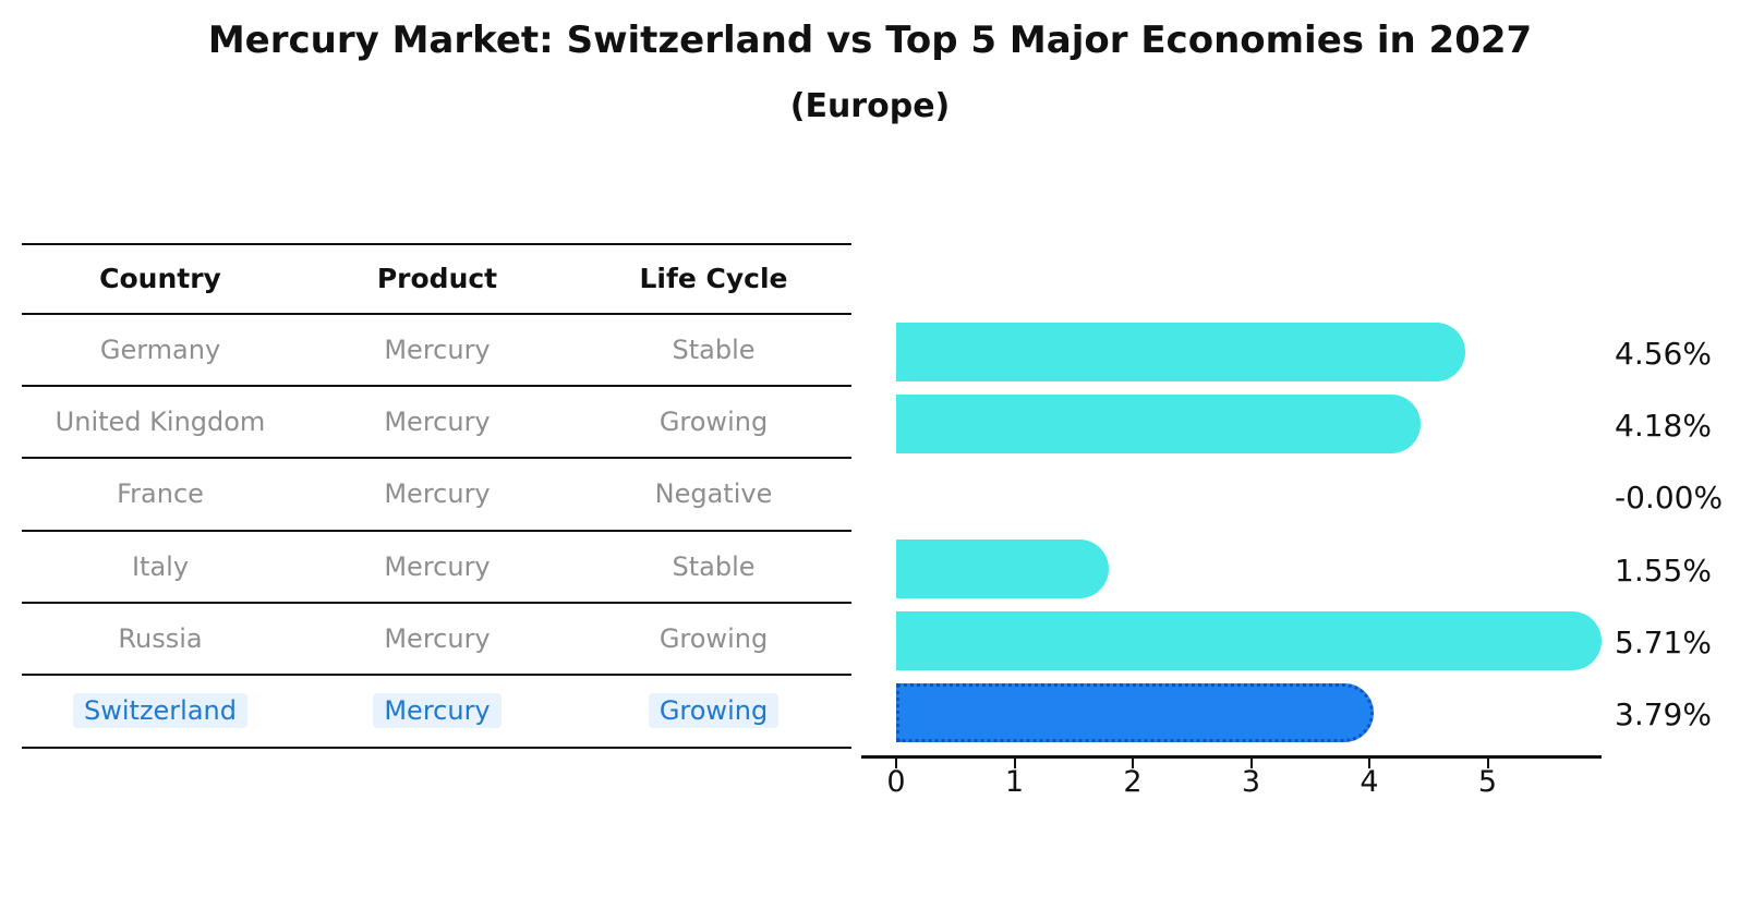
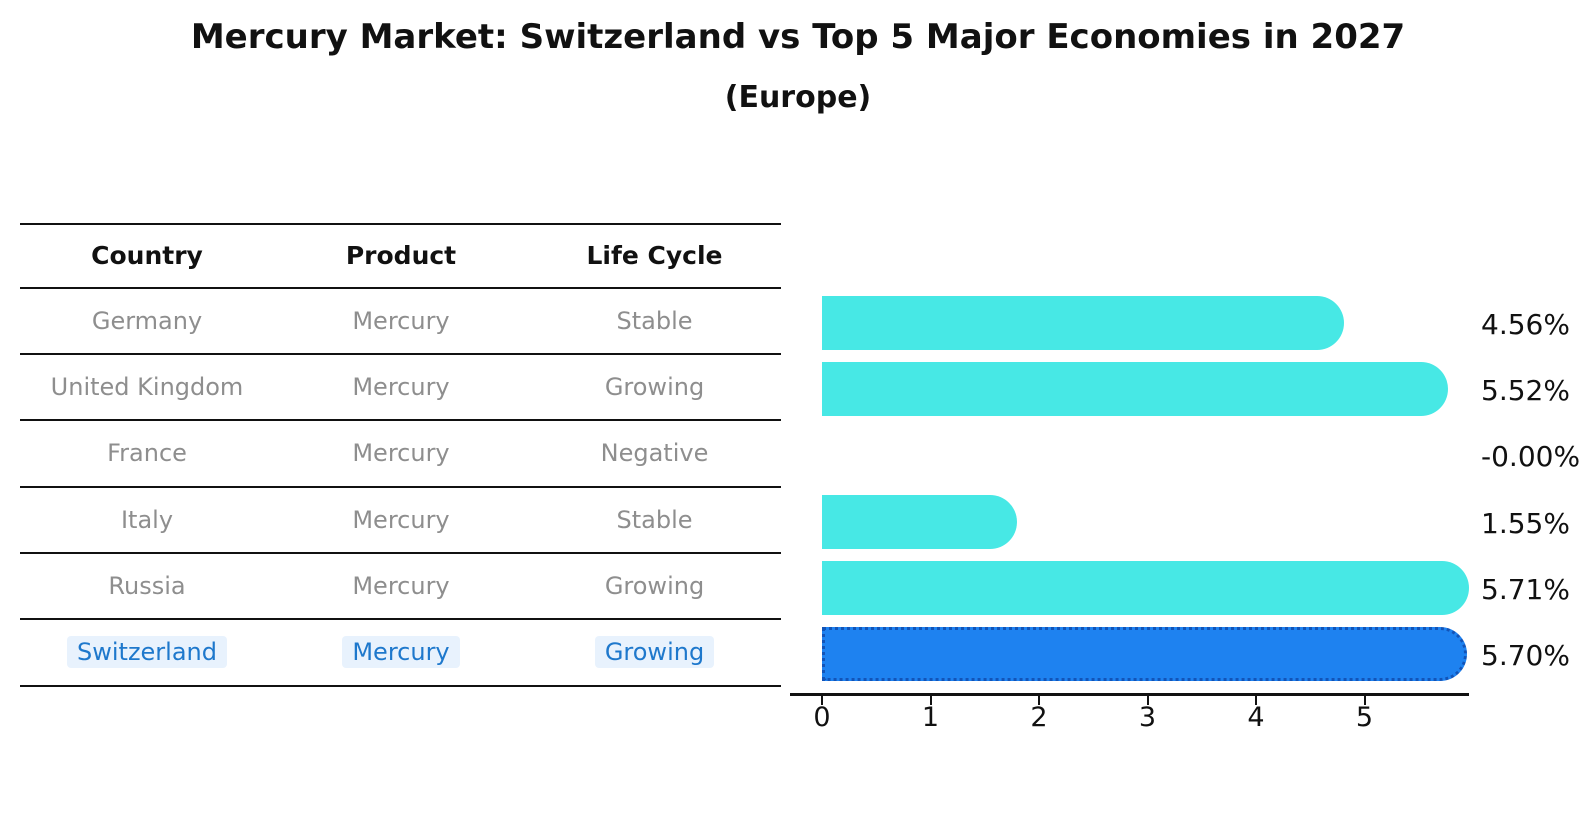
United Kingdom: 4.18% -> 5.52%
Switzerland: 3.79% -> 5.70%
